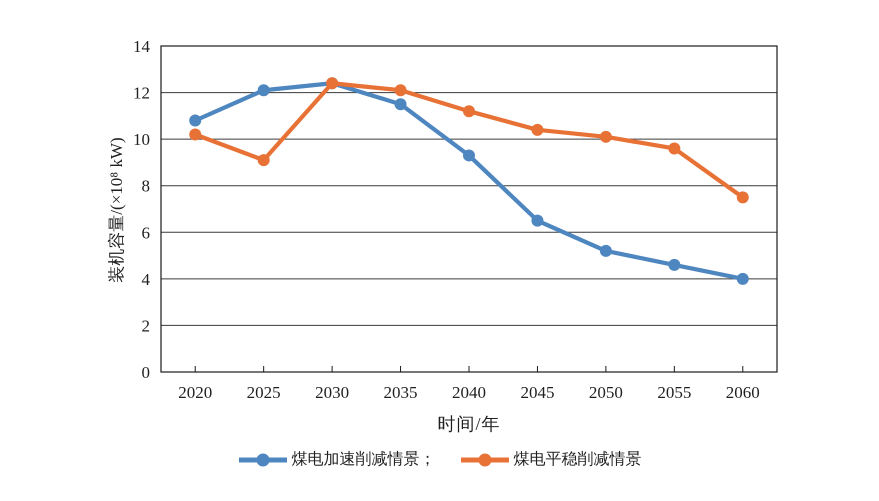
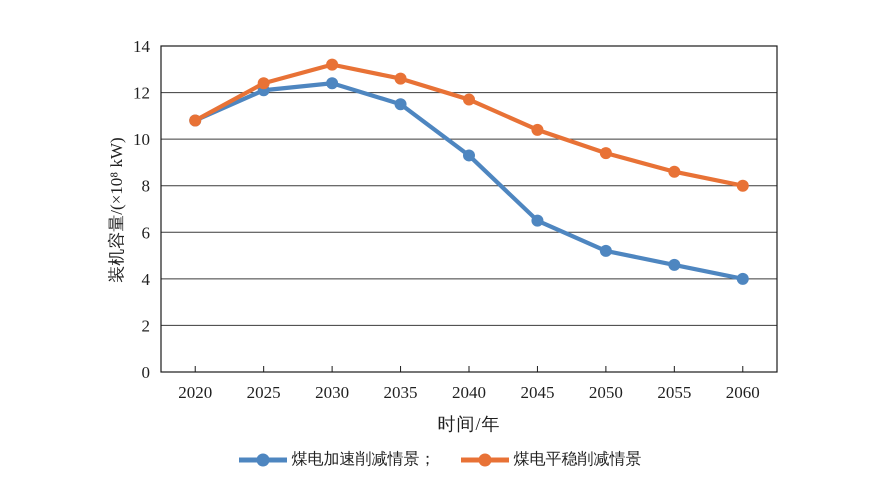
煤电平稳削减情景/2020: 10.2 -> 10.8
煤电平稳削减情景/2025: 9.1 -> 12.4
煤电平稳削减情景/2030: 12.4 -> 13.2
煤电平稳削减情景/2035: 12.1 -> 12.6
煤电平稳削减情景/2040: 11.2 -> 11.7
煤电平稳削减情景/2050: 10.1 -> 9.4
煤电平稳削减情景/2055: 9.6 -> 8.6
煤电平稳削减情景/2060: 7.5 -> 8.0
